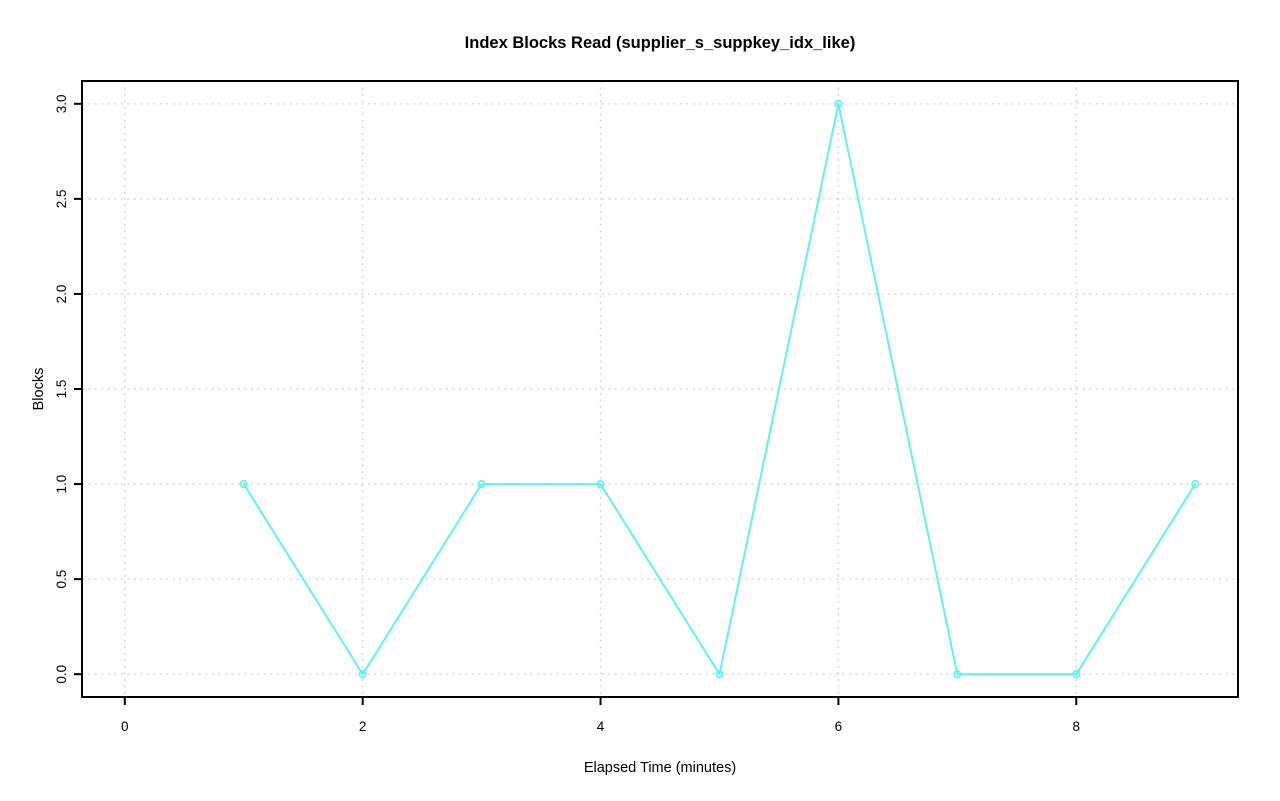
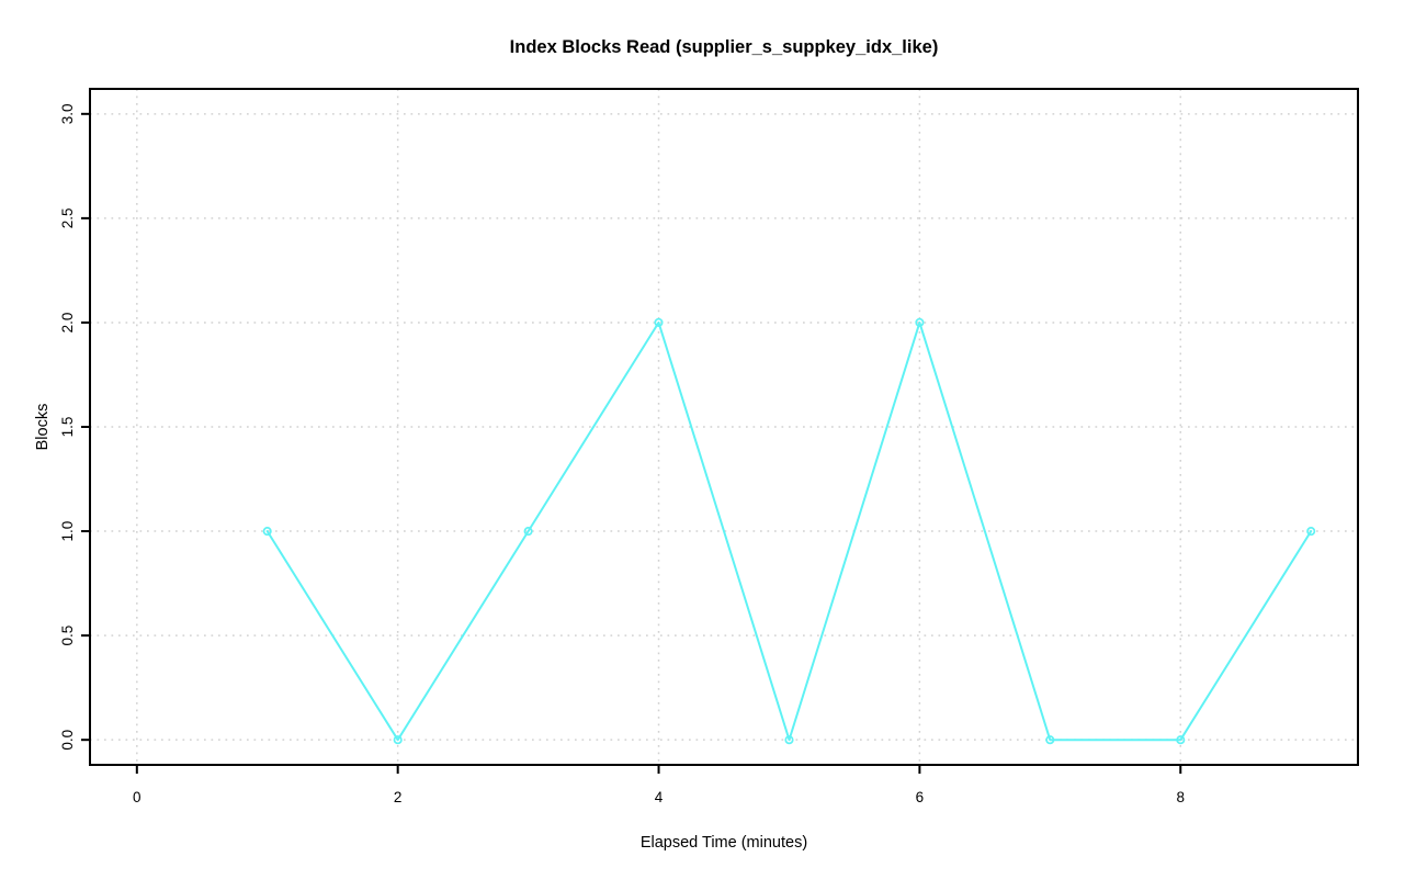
4: 1 -> 2
6: 3 -> 2
